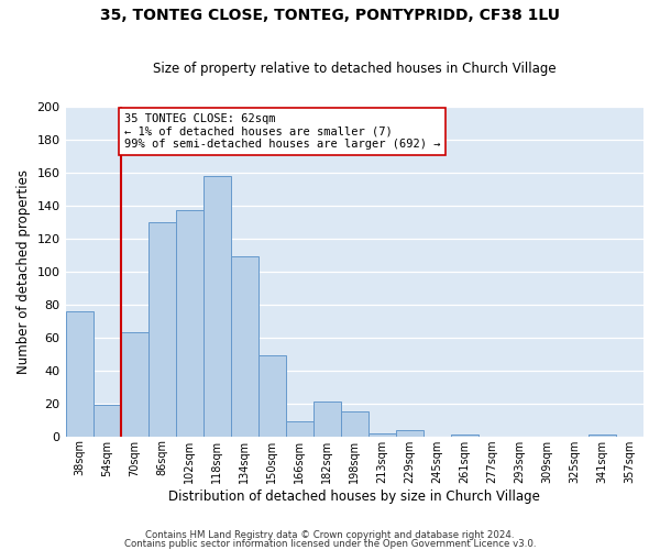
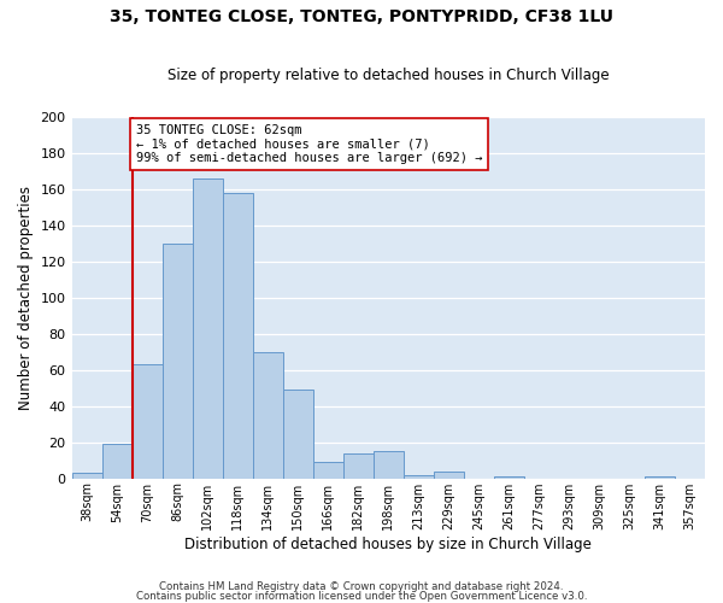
38sqm: 76 -> 3
102sqm: 137 -> 166
134sqm: 109 -> 70
182sqm: 21 -> 14
